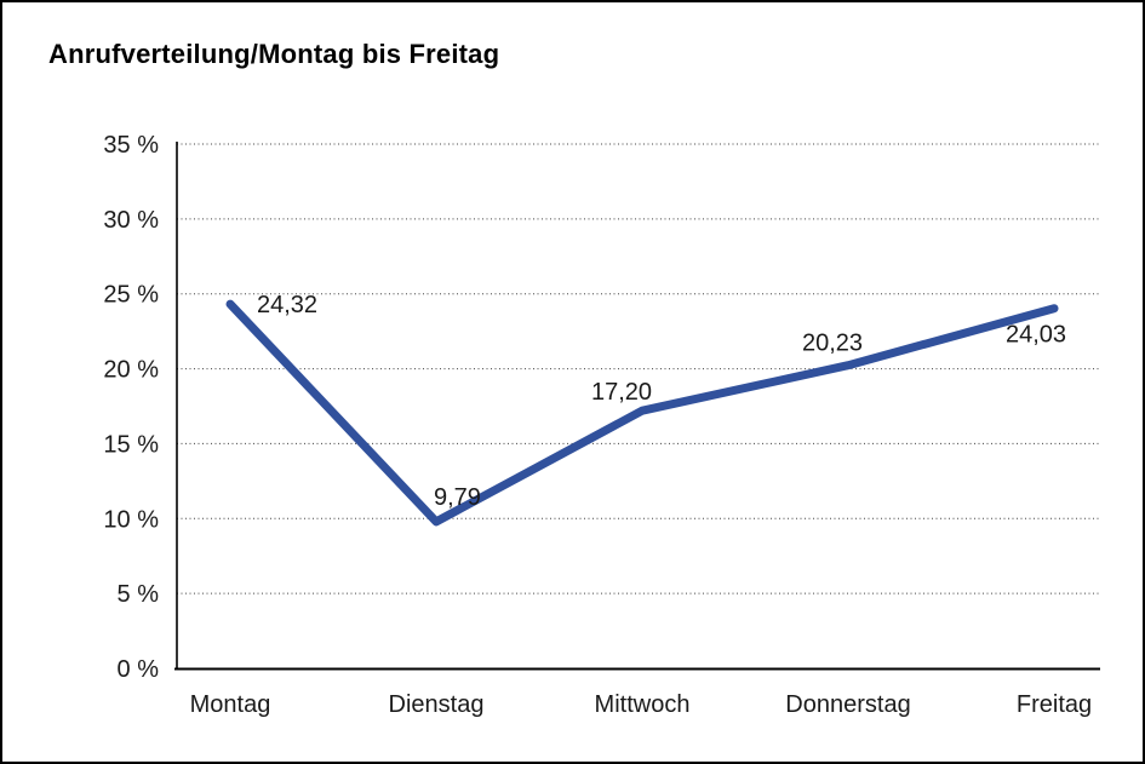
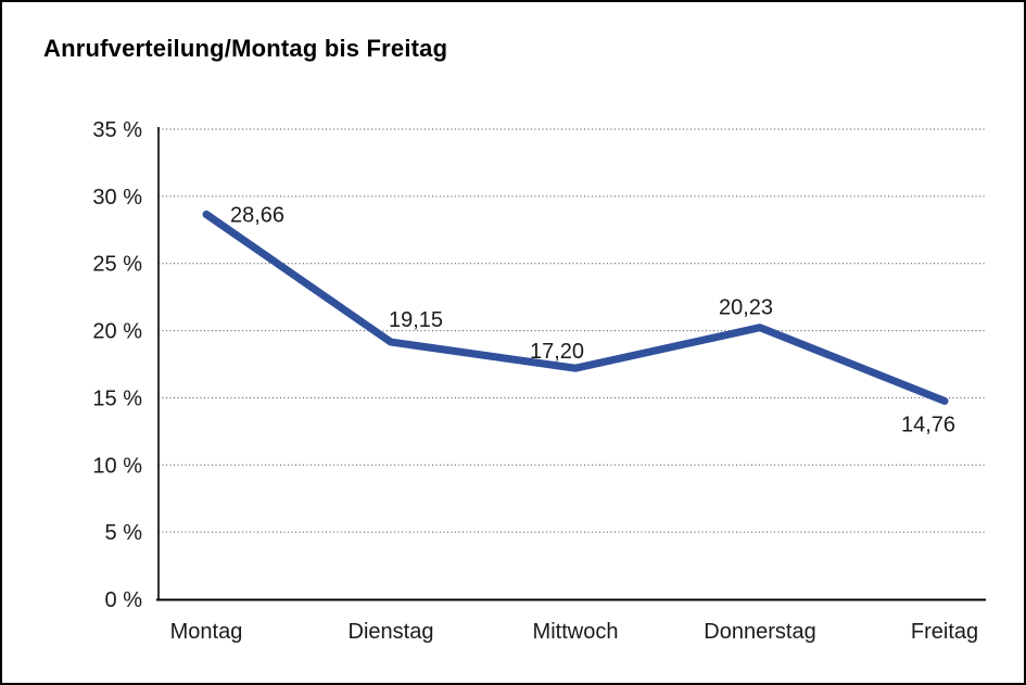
Montag: 24,32 -> 28,66
Dienstag: 9,79 -> 19,15
Freitag: 24,03 -> 14,76
